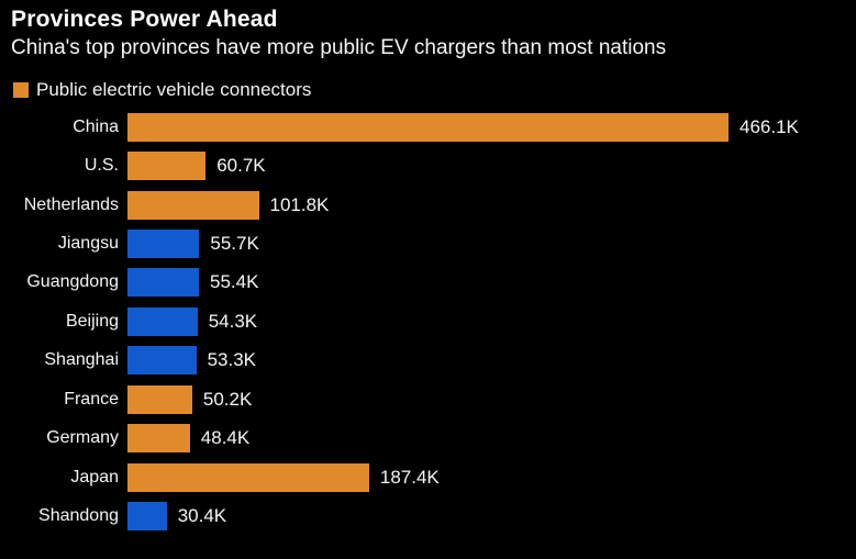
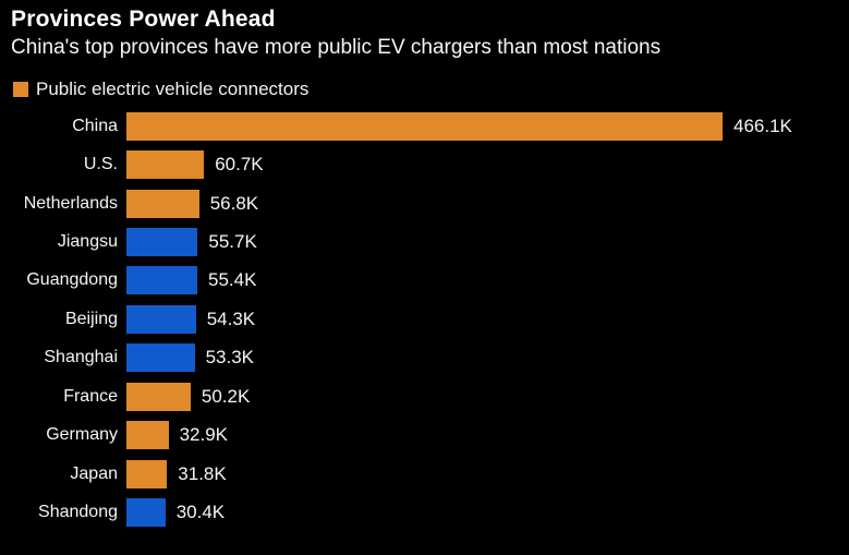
Netherlands: 101.8K -> 56.8K
Germany: 48.4K -> 32.9K
Japan: 187.4K -> 31.8K
